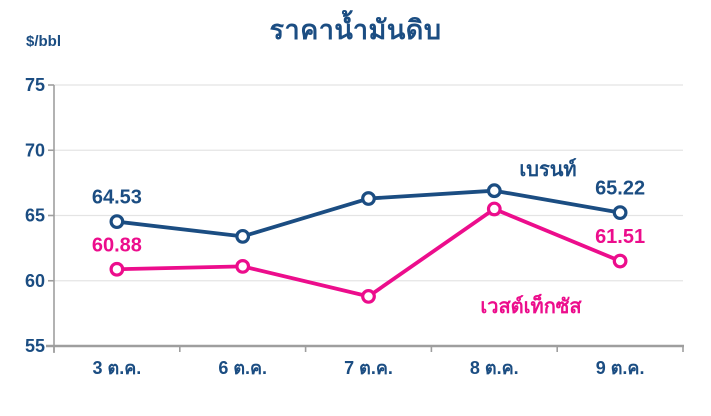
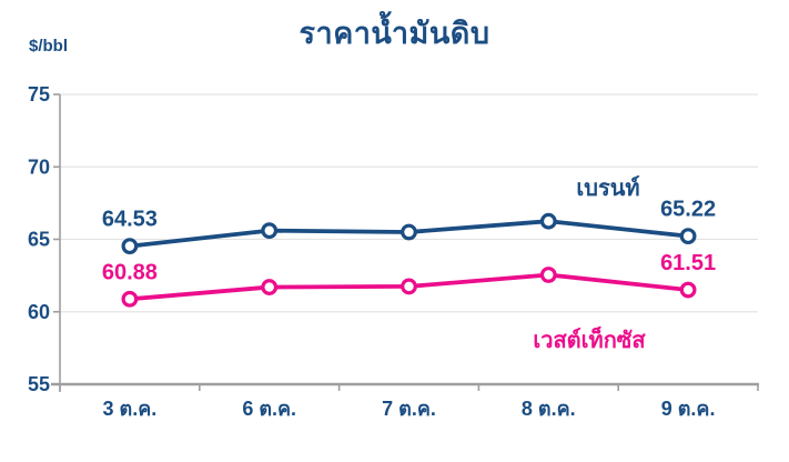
เบรนท์/6 ต.ค.: 63.4 -> 65.6
เวสต์เท็กซัส/6 ต.ค.: 61.1 -> 61.7
เบรนท์/7 ต.ค.: 66.3 -> 65.5
เวสต์เท็กซัส/7 ต.ค.: 58.8 -> 61.8
เบรนท์/8 ต.ค.: 66.9 -> 66.2
เวสต์เท็กซัส/8 ต.ค.: 65.5 -> 62.5
